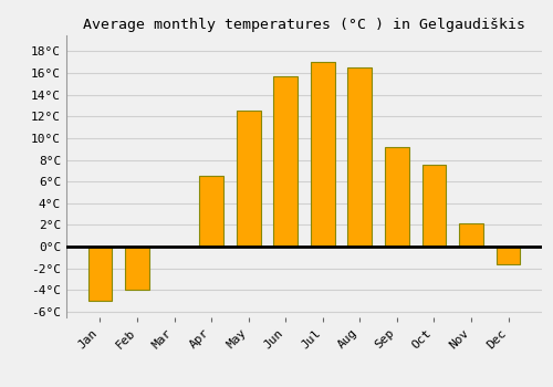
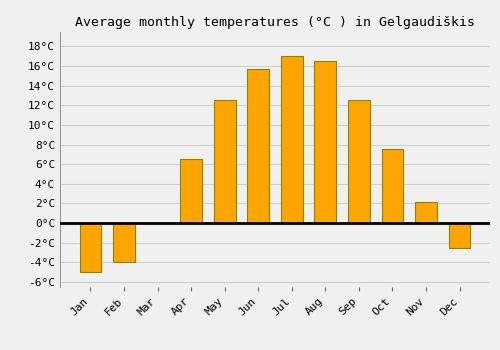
Sep: 9.2°C -> 12.5°C
Dec: -1.6°C -> -2.5°C
